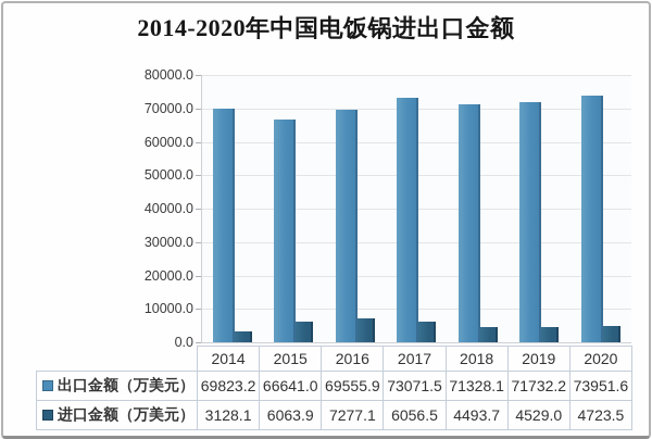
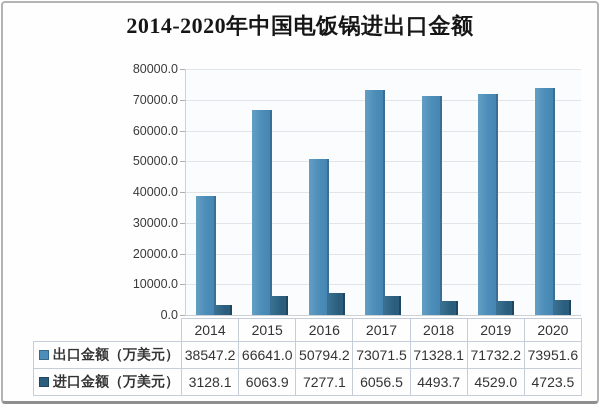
出口金额（万美元）/2014: 69823.2 -> 38547.2
出口金额（万美元）/2016: 69555.9 -> 50794.2
